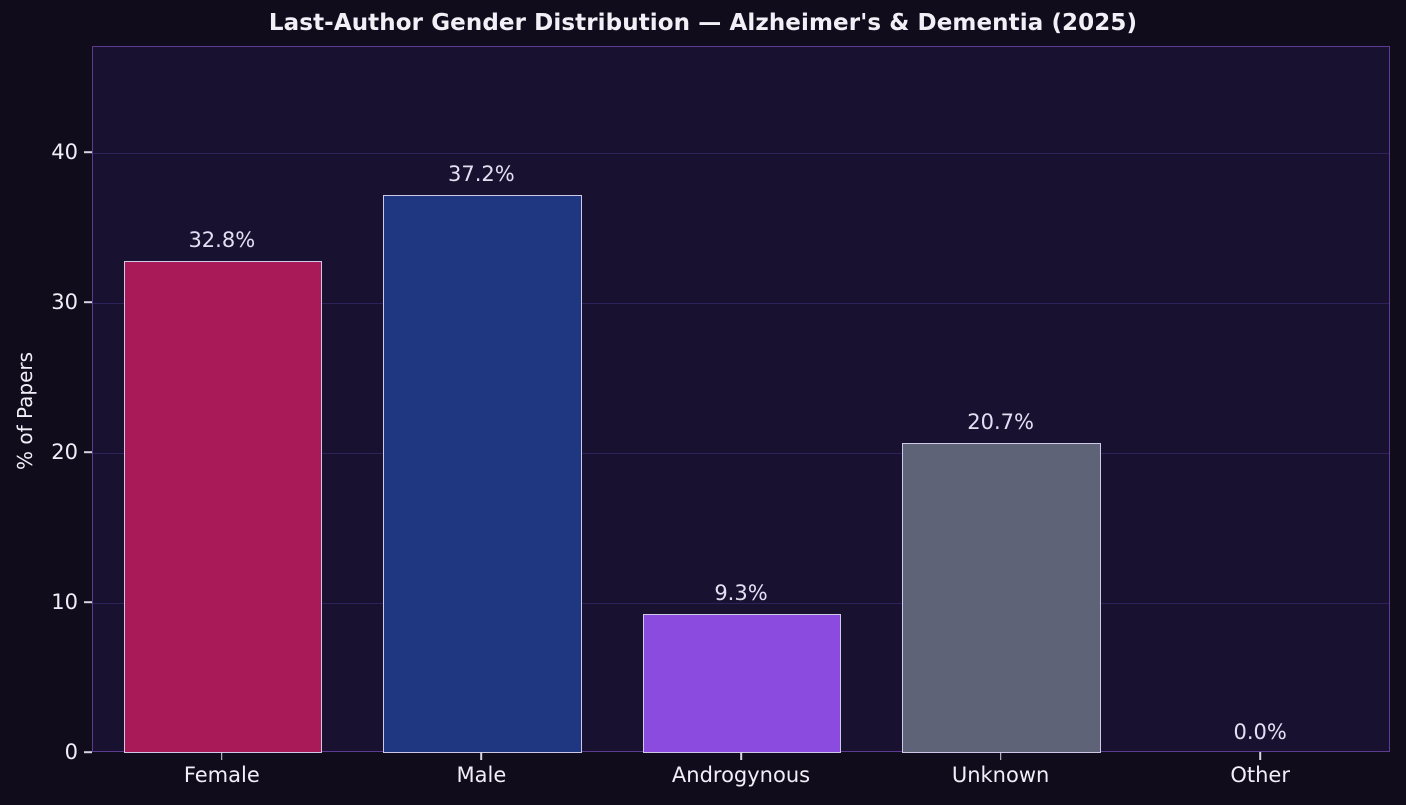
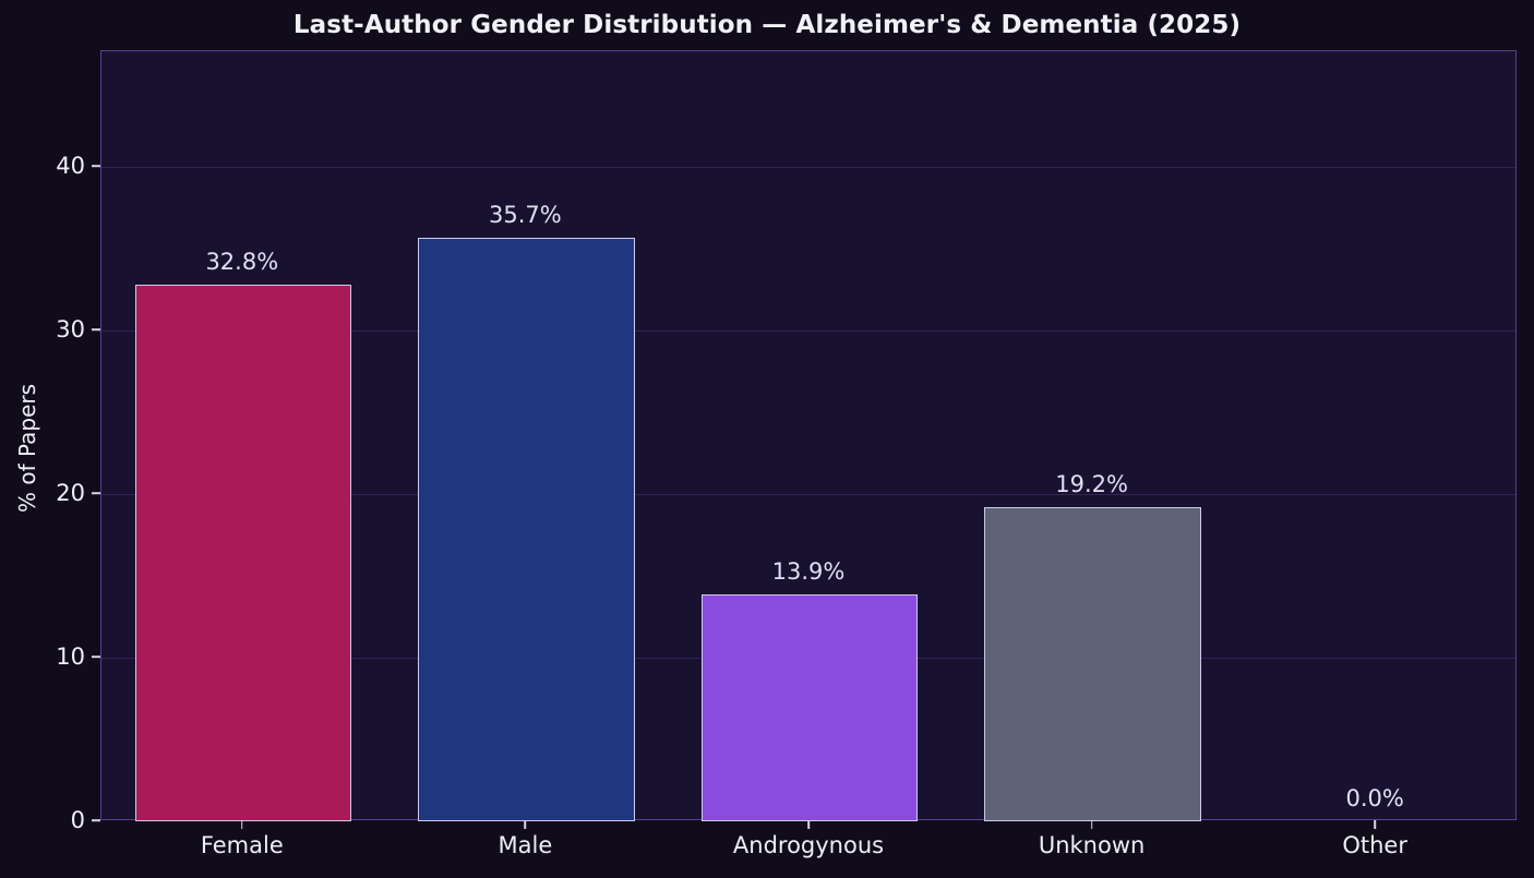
Male: 37.2% -> 35.7%
Androgynous: 9.3% -> 13.9%
Unknown: 20.7% -> 19.2%
